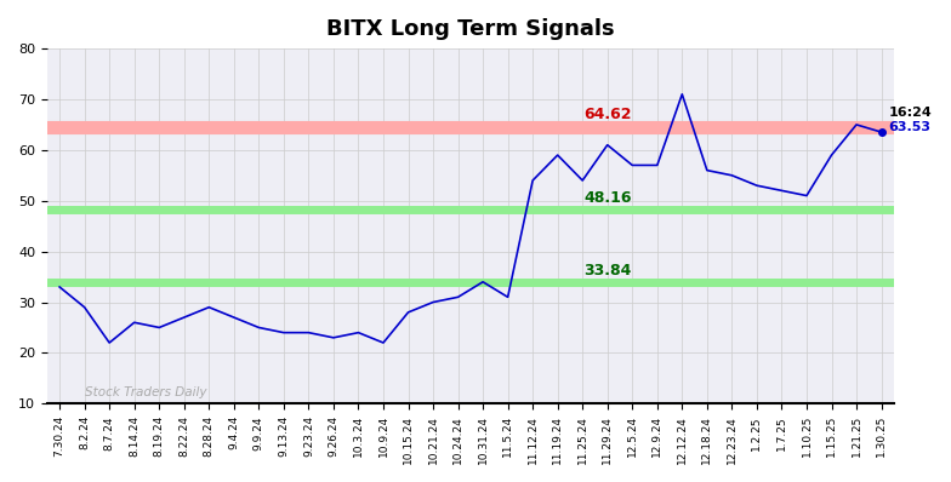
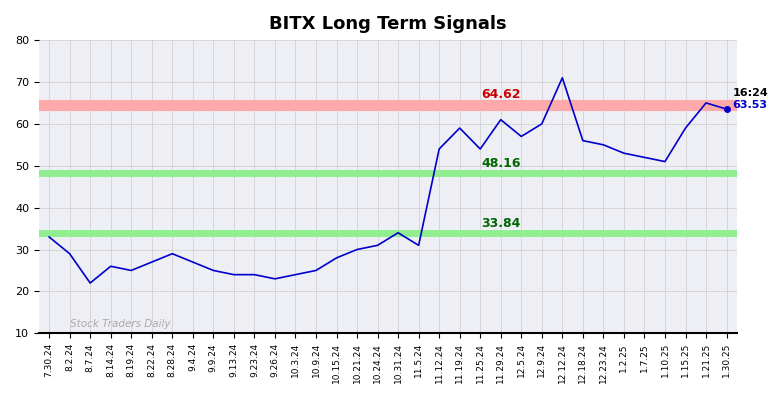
10.9.24: 22.0 -> 25.0
12.9.24: 57.0 -> 60.0
